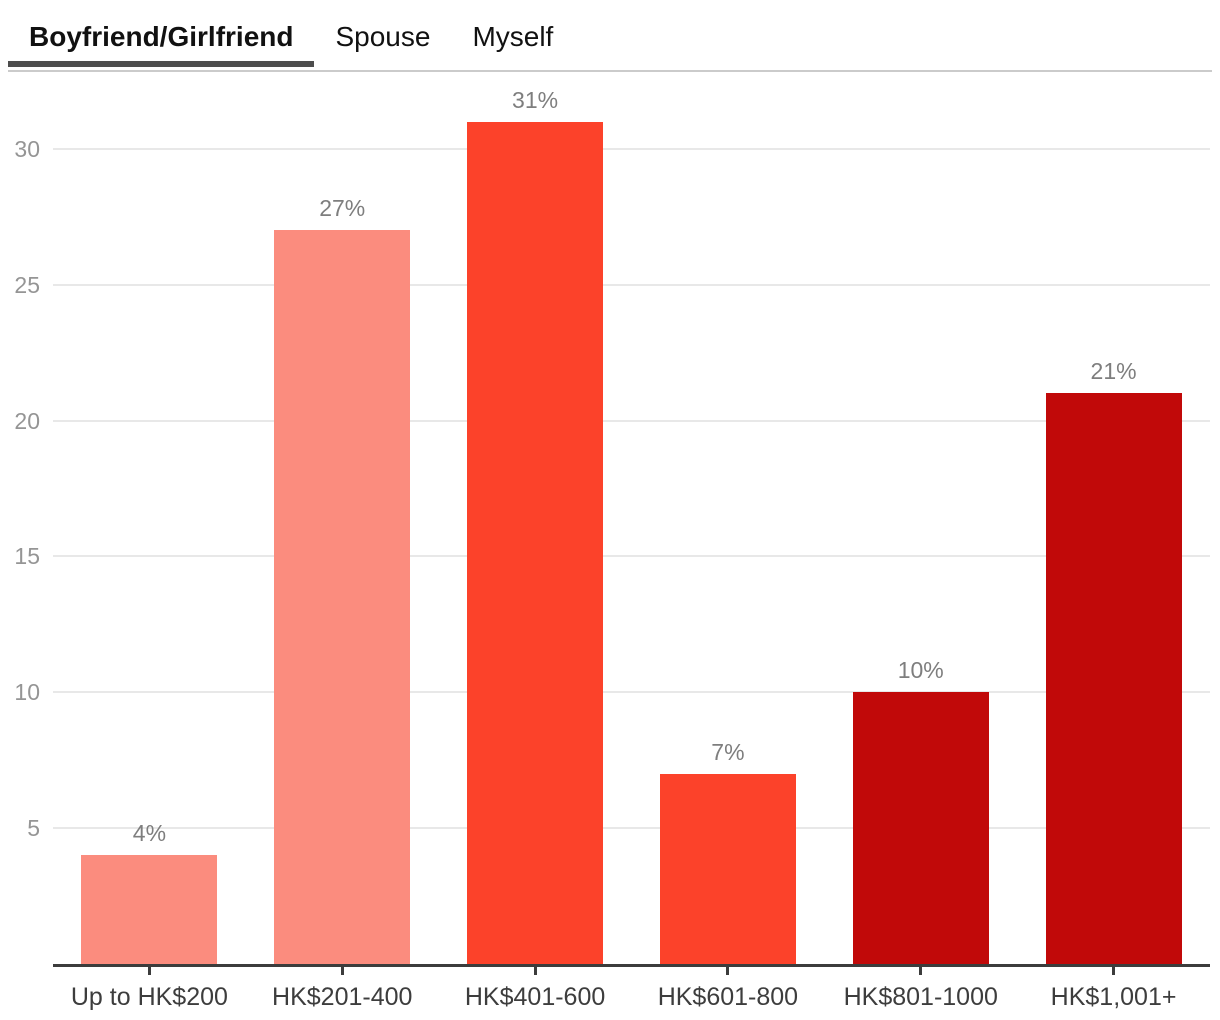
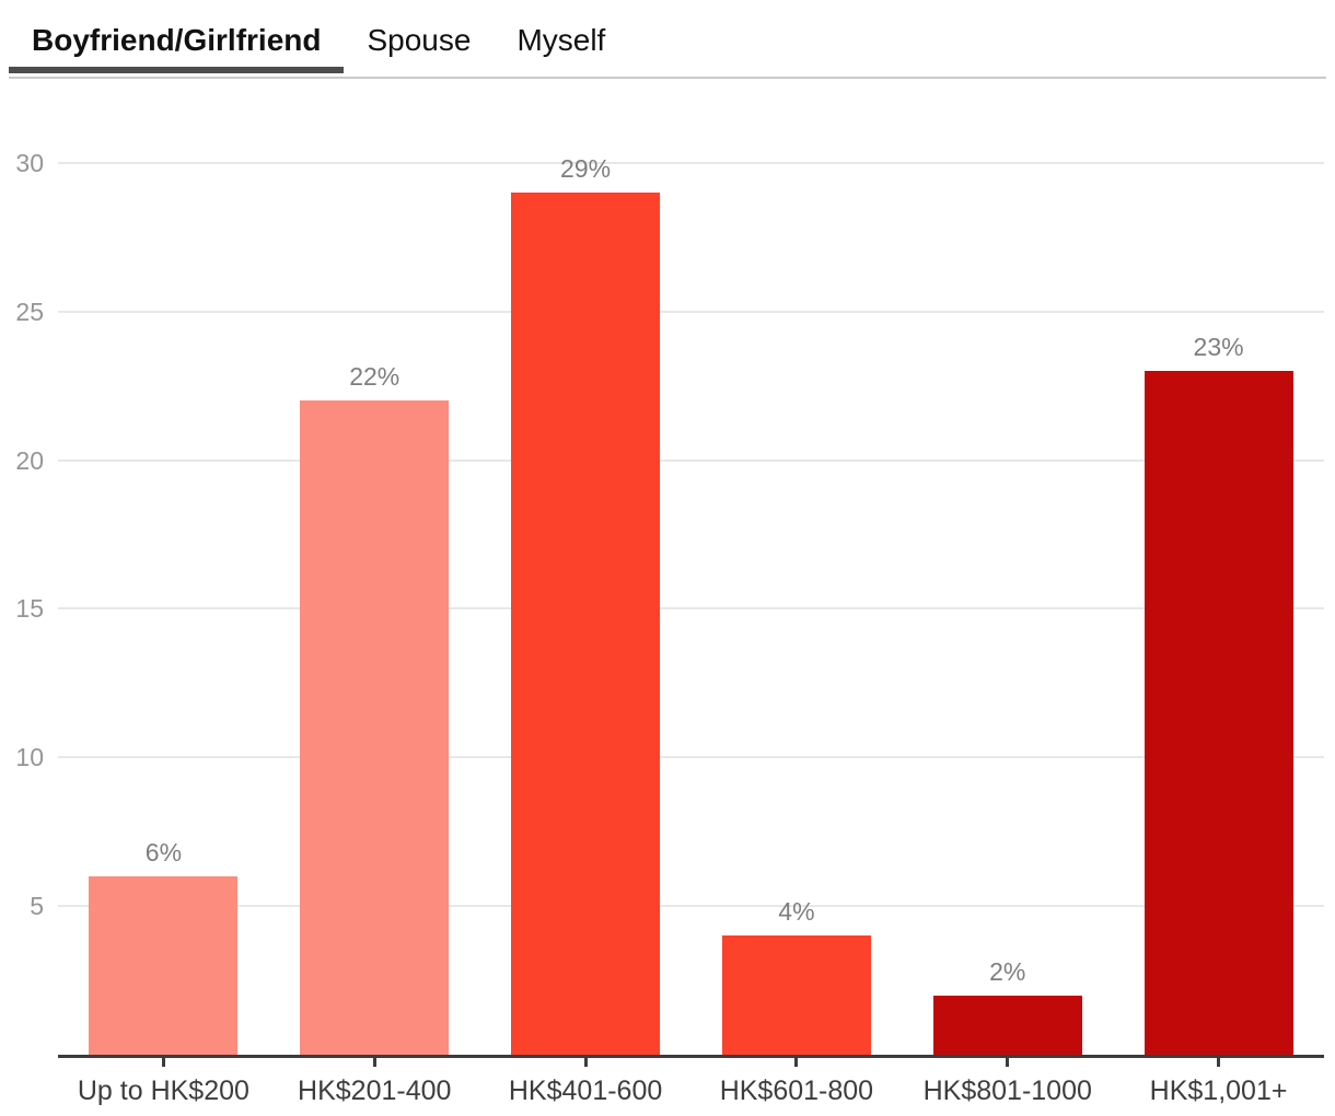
Up to HK$200: 4% -> 6%
HK$201-400: 27% -> 22%
HK$401-600: 31% -> 29%
HK$601-800: 7% -> 4%
HK$801-1000: 10% -> 2%
HK$1,001+: 21% -> 23%
